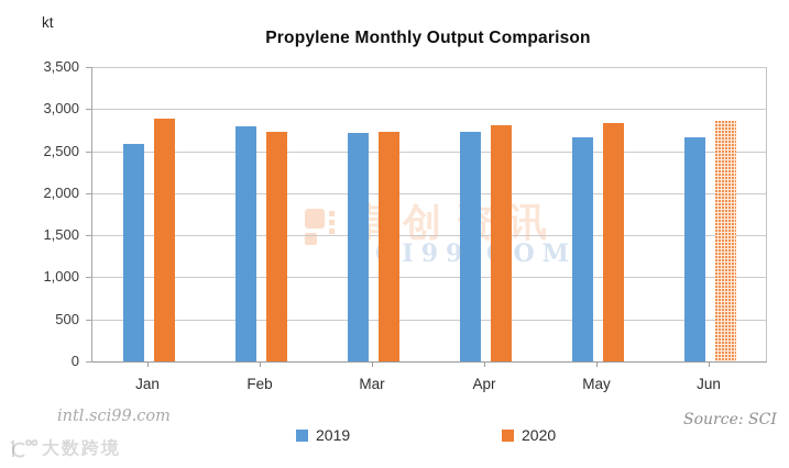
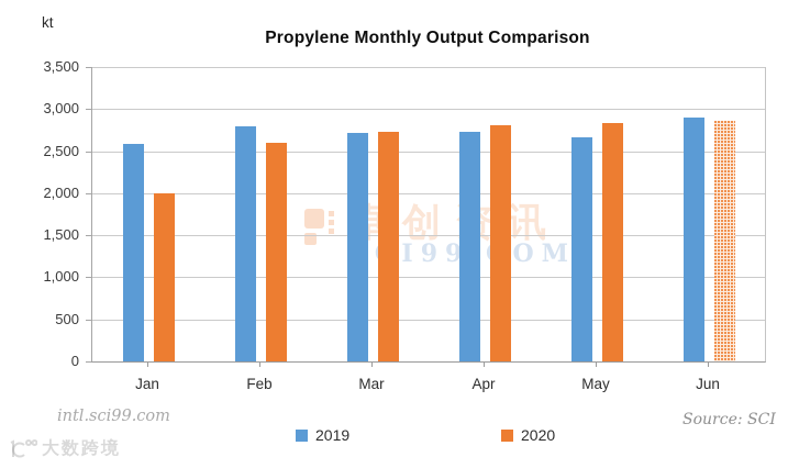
2020/Jan: 2900 -> 2000
2020/Feb: 2700 -> 2600
2019/Jun: 2700 -> 2900
